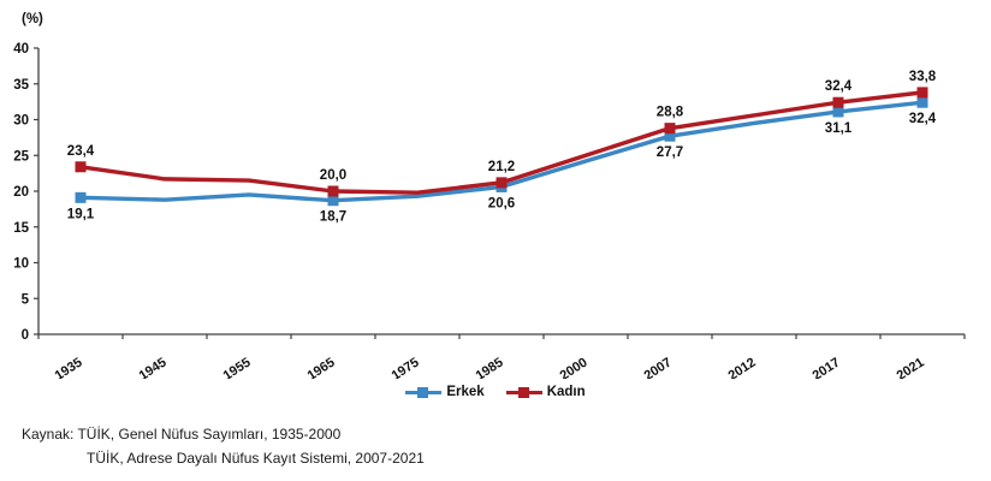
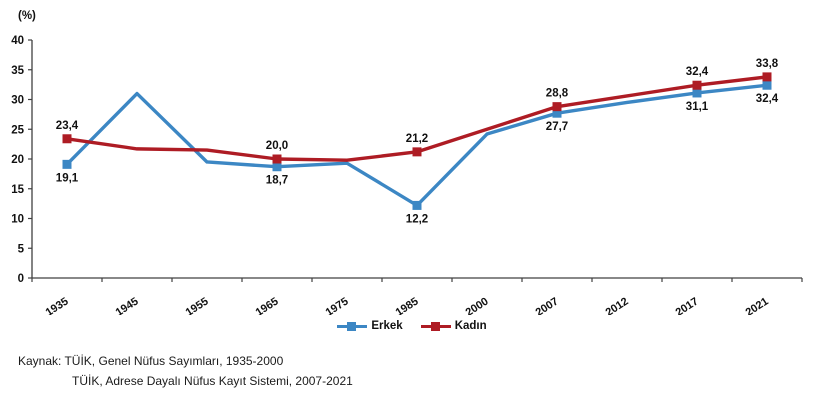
Erkek/1945: 19 -> 31
Erkek/1985: 20,6 -> 12,2
